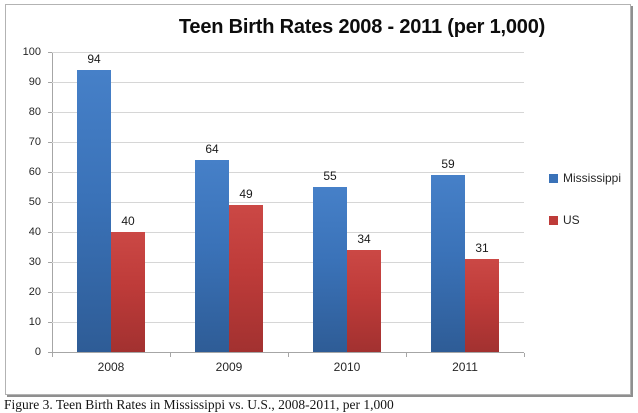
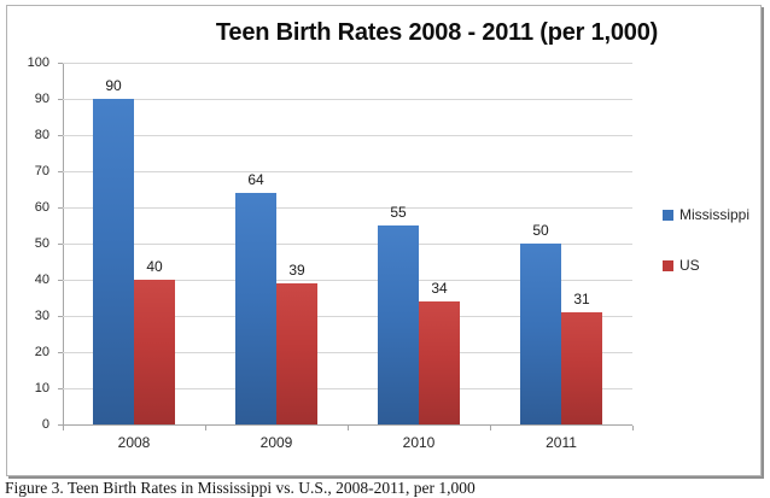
Mississippi/2008: 94 -> 90
US/2009: 49 -> 39
Mississippi/2011: 59 -> 50
